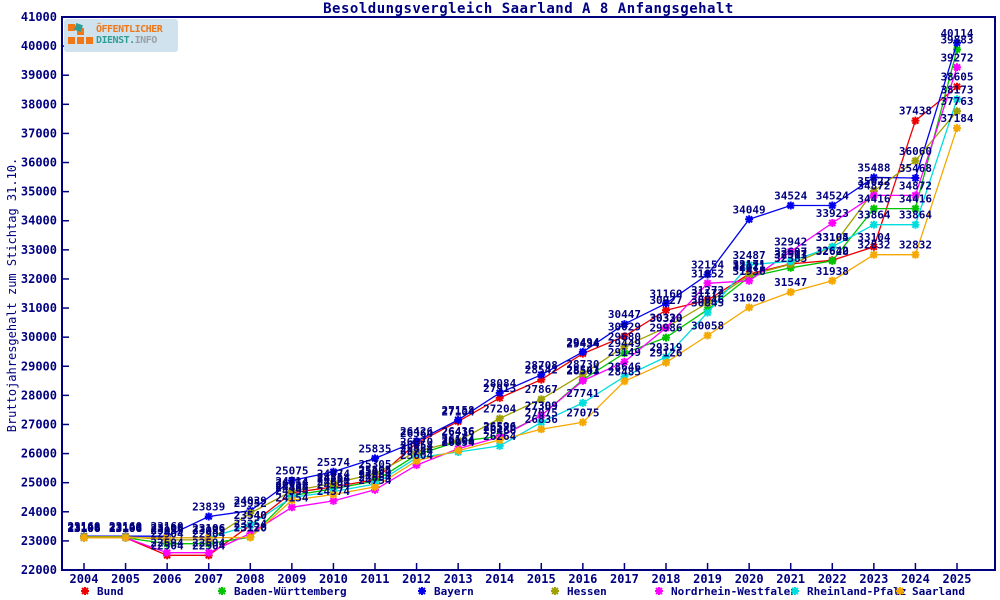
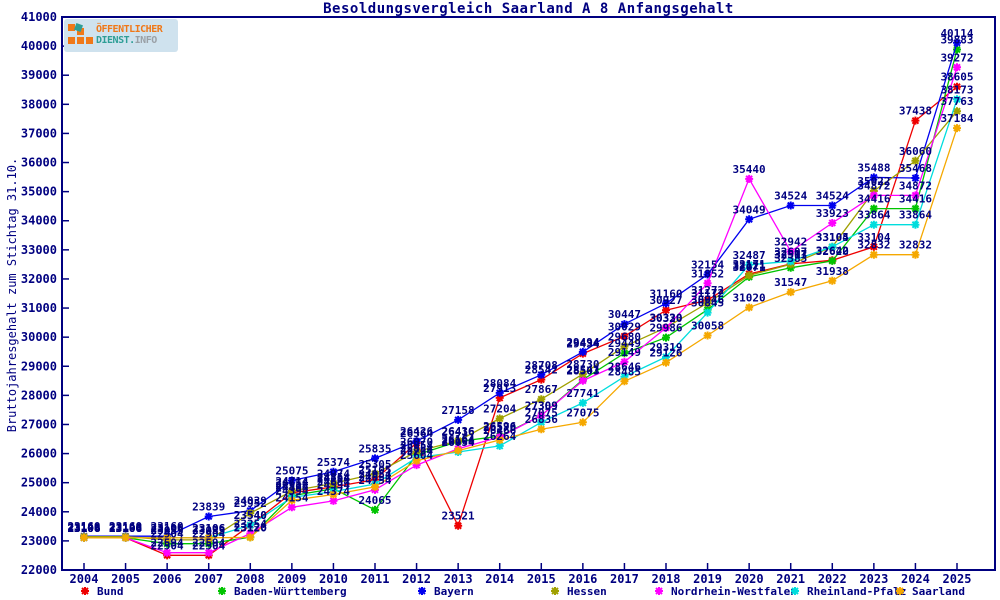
Baden-Württemberg/2011: 25054 -> 24065
Bund/2013: 27104 -> 23521
Nordrhein-Westfalen/2020: 31936 -> 35440
